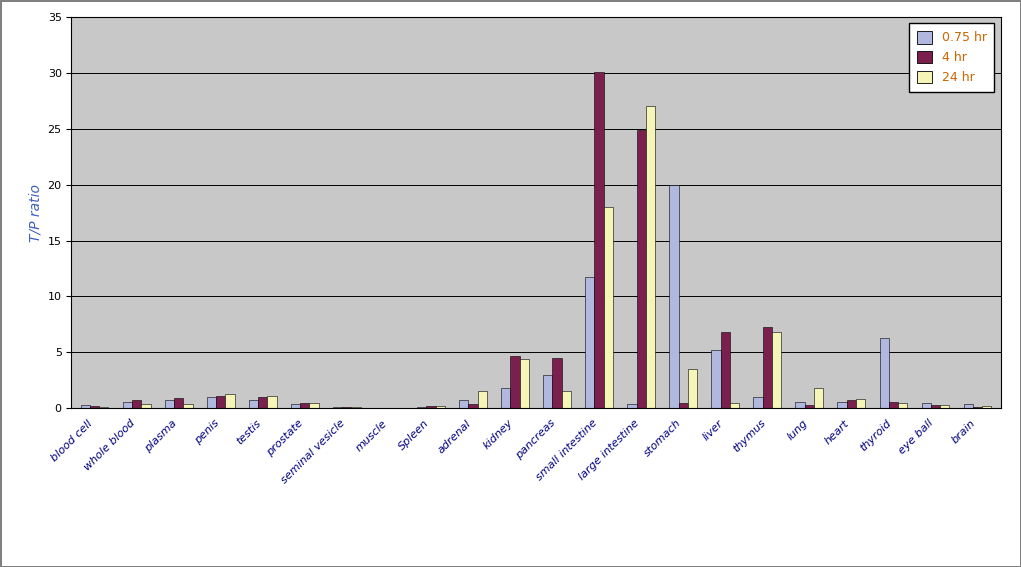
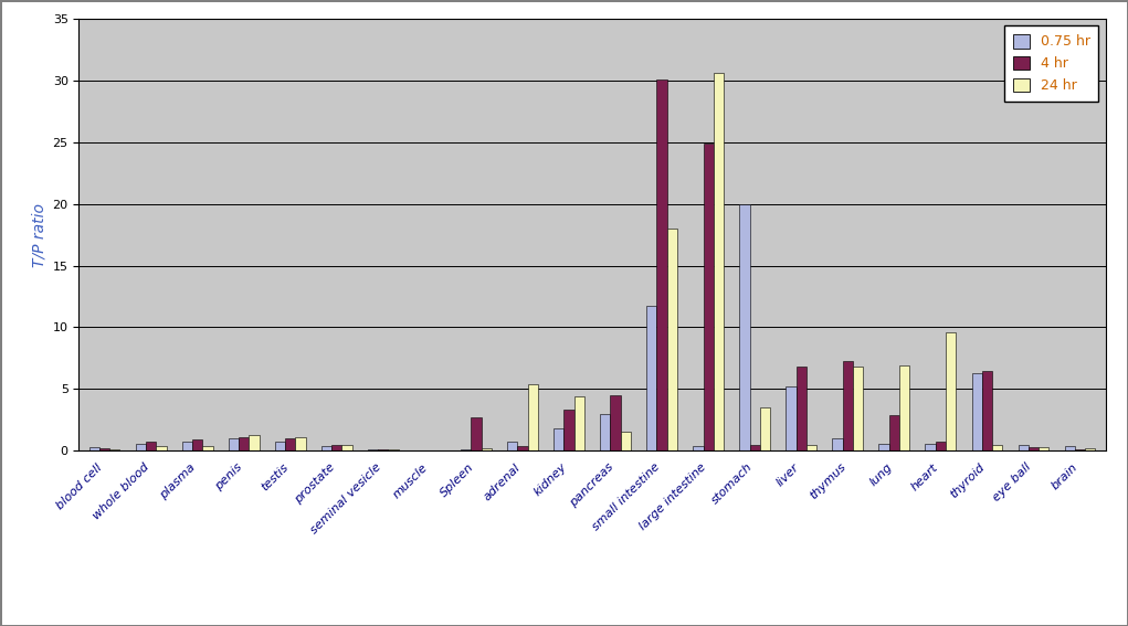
4 hr/Spleen: 0.2 -> 2.7
24 hr/adrenal: 1.5 -> 5.4
4 hr/kidney: 4.7 -> 3.3
24 hr/large intestine: 27.0 -> 30.6
4 hr/lung: 0.3 -> 2.9
24 hr/lung: 1.8 -> 6.9
24 hr/heart: 0.8 -> 9.6
4 hr/thyroid: 0.6 -> 6.5
